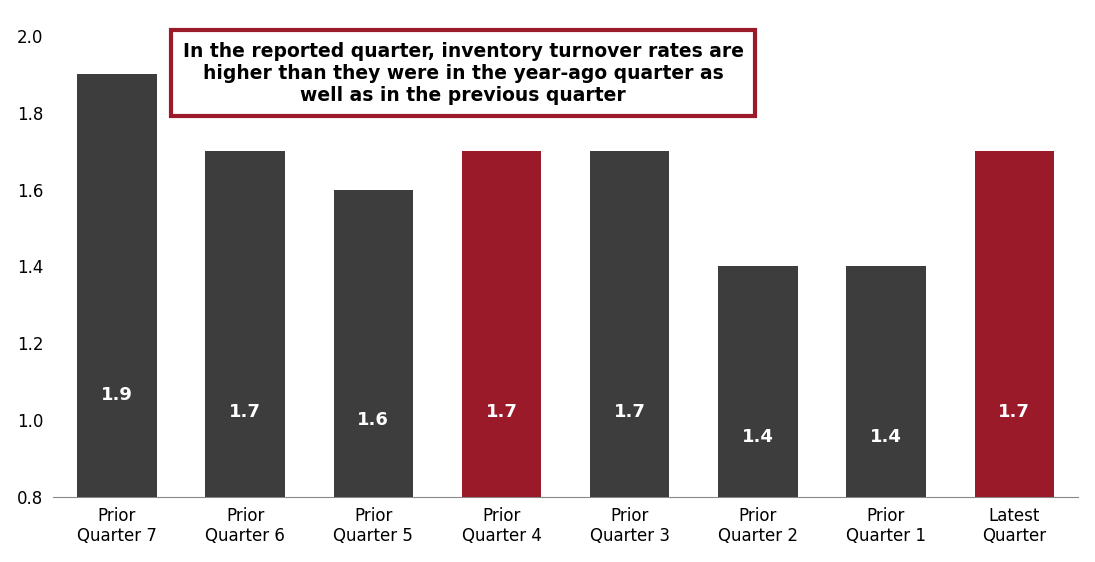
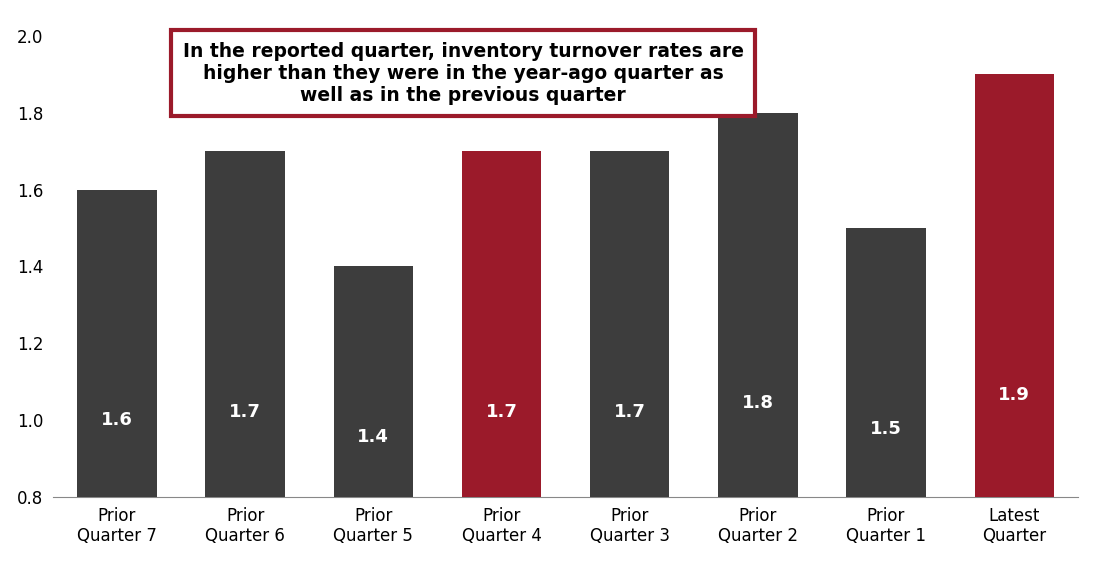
Prior Quarter 7: 1.9 -> 1.6
Prior Quarter 5: 1.6 -> 1.4
Prior Quarter 2: 1.4 -> 1.8
Prior Quarter 1: 1.4 -> 1.5
Latest Quarter: 1.7 -> 1.9
